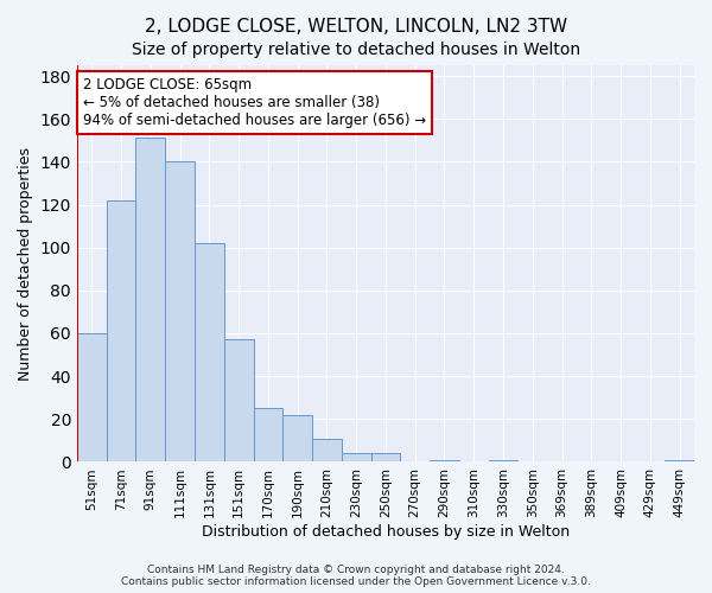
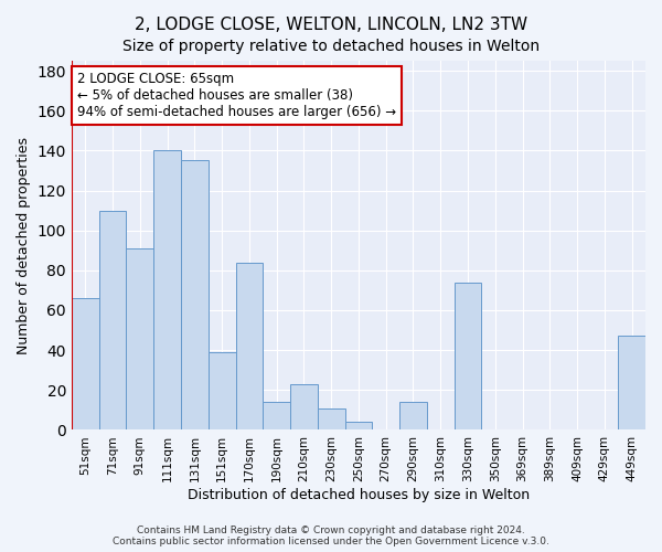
51sqm: 60 -> 66
71sqm: 122 -> 110
91sqm: 151 -> 91
131sqm: 102 -> 135
151sqm: 57 -> 39
170sqm: 25 -> 84
190sqm: 22 -> 14
210sqm: 11 -> 23
230sqm: 4 -> 11
290sqm: 1 -> 14
330sqm: 1 -> 74
449sqm: 1 -> 47
